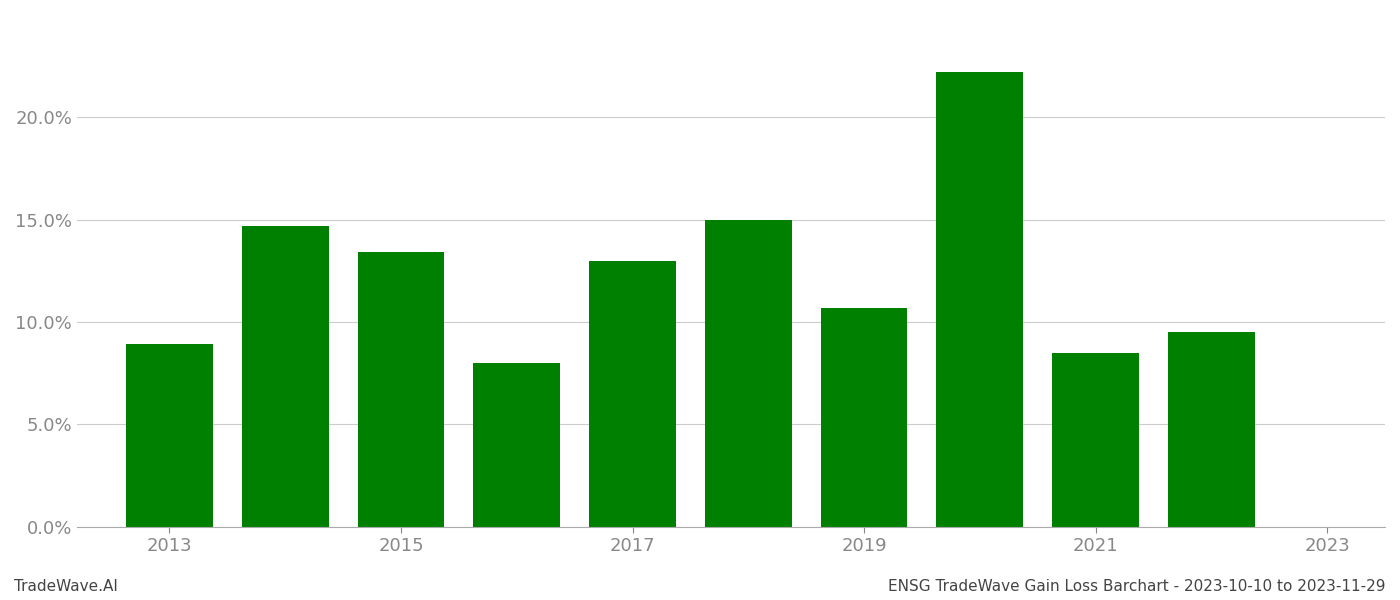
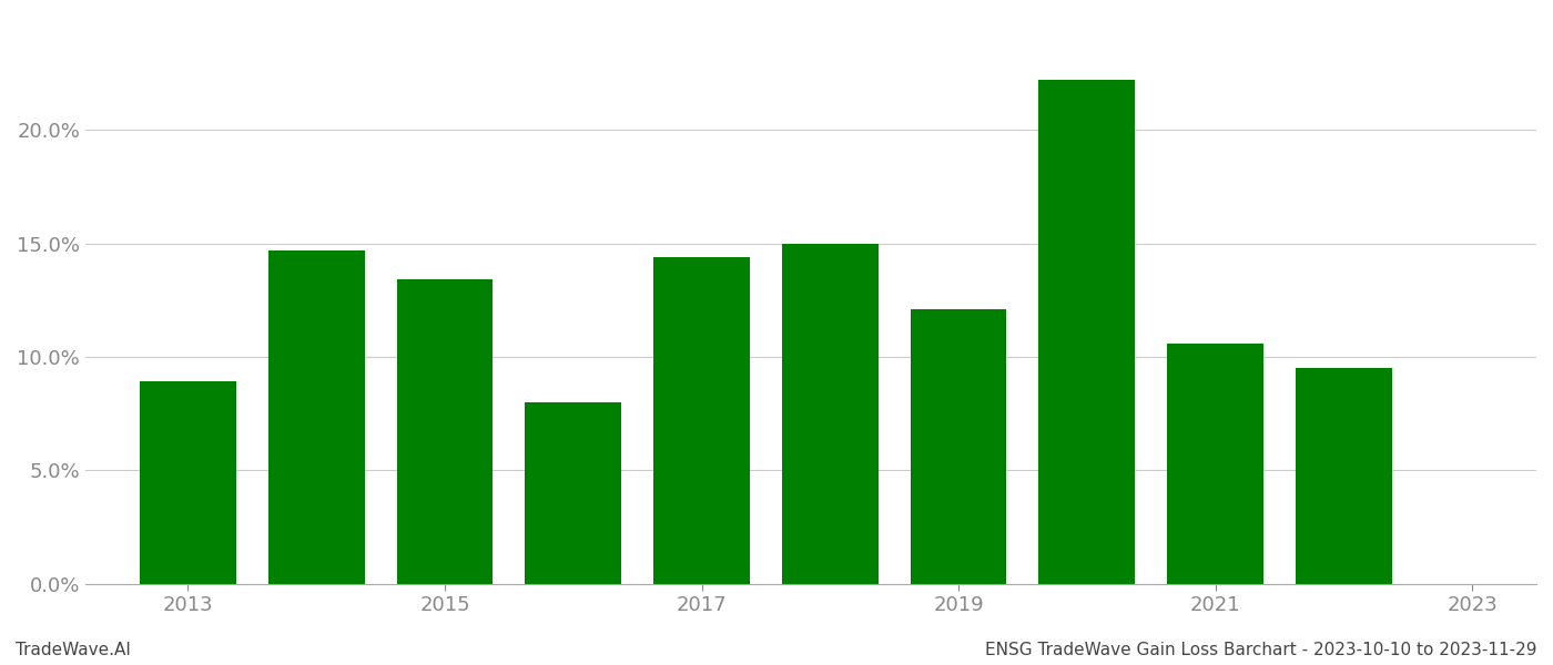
2017: 13.0% -> 14.4%
2019: 10.7% -> 12.1%
2021: 8.5% -> 10.6%
